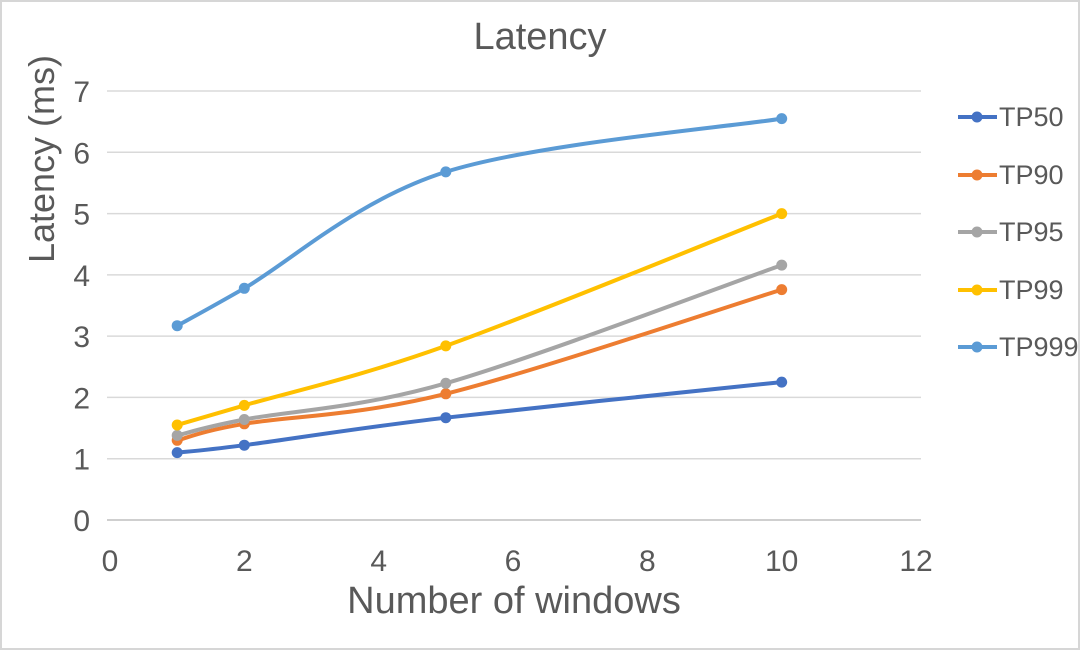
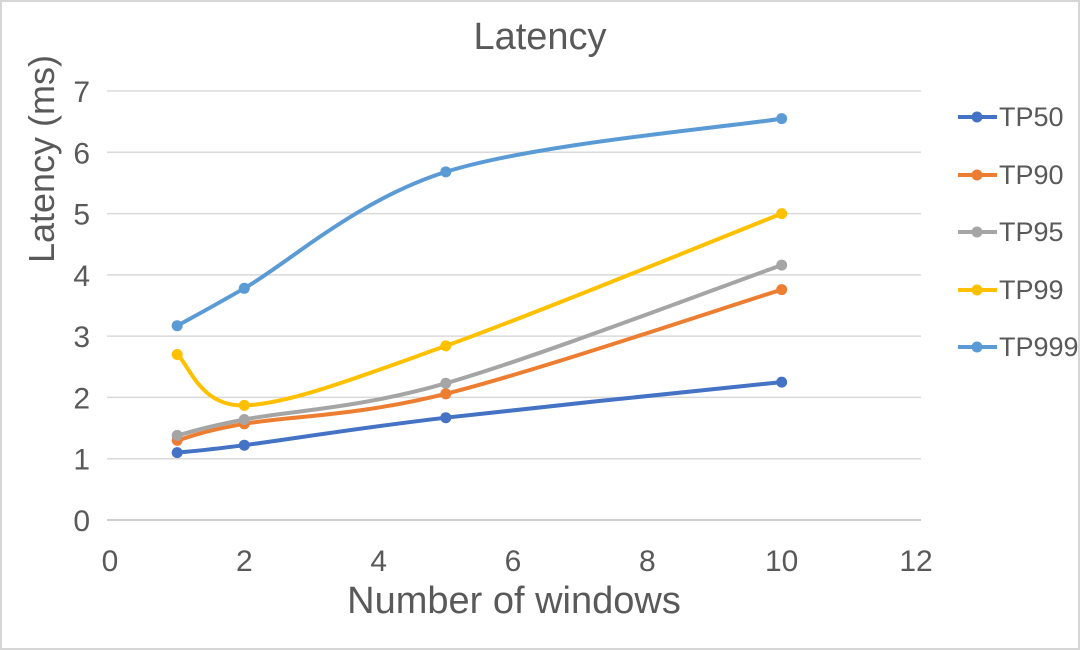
TP99/1: 1.6 -> 2.7
